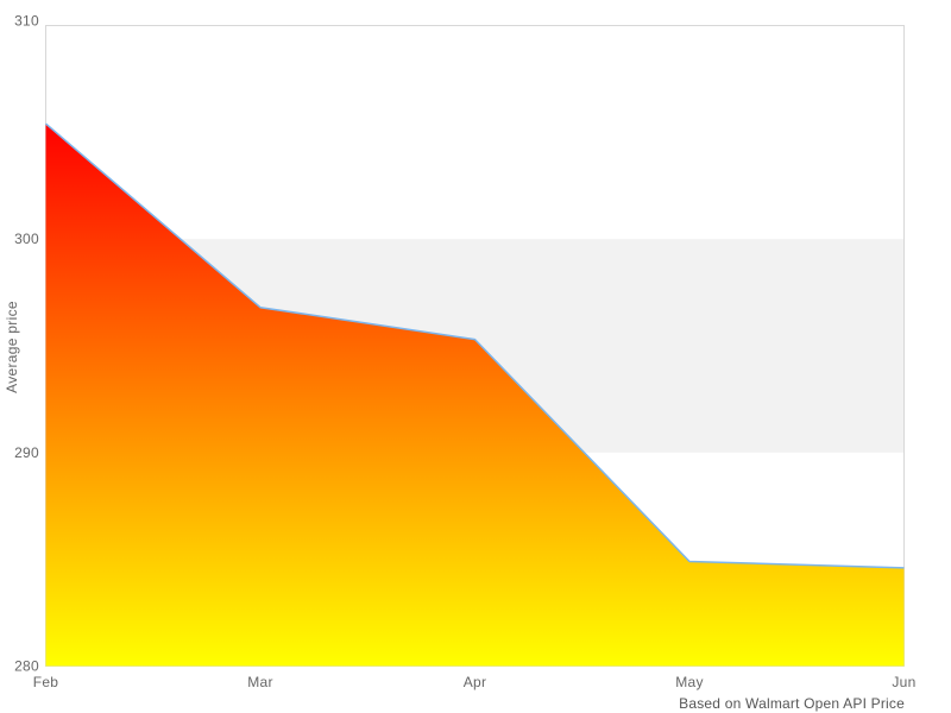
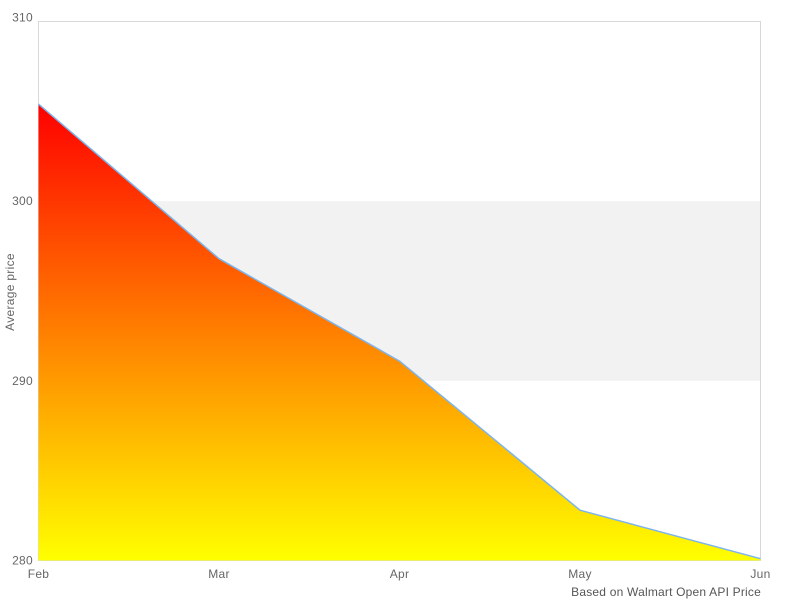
Apr: 295.3 -> 291.1
May: 284.9 -> 282.8
Jun: 284.6 -> 280.1
